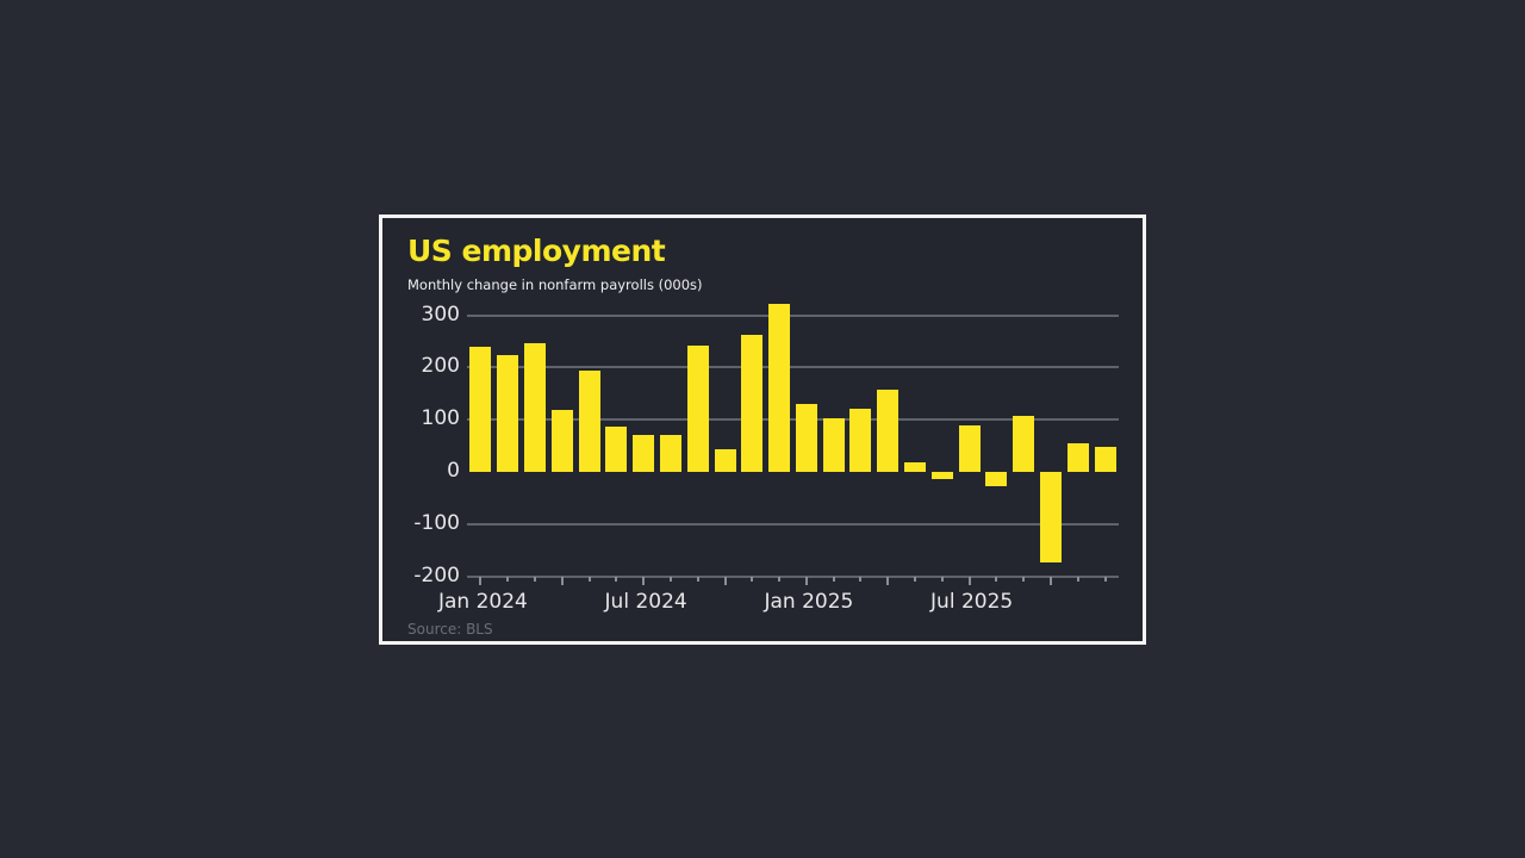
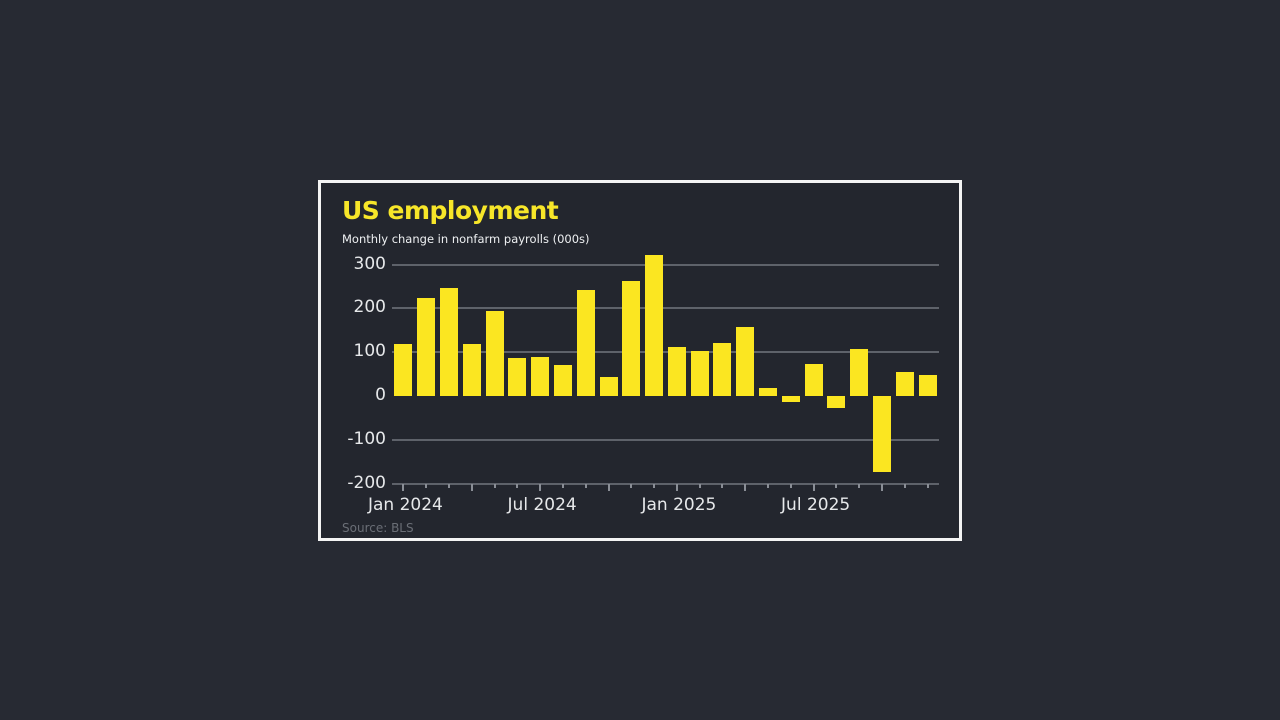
Jan 2024: 240 -> 120
Jul 2024: 70 -> 90
Jan 2025: 130 -> 110
Jul 2025: 90 -> 70
